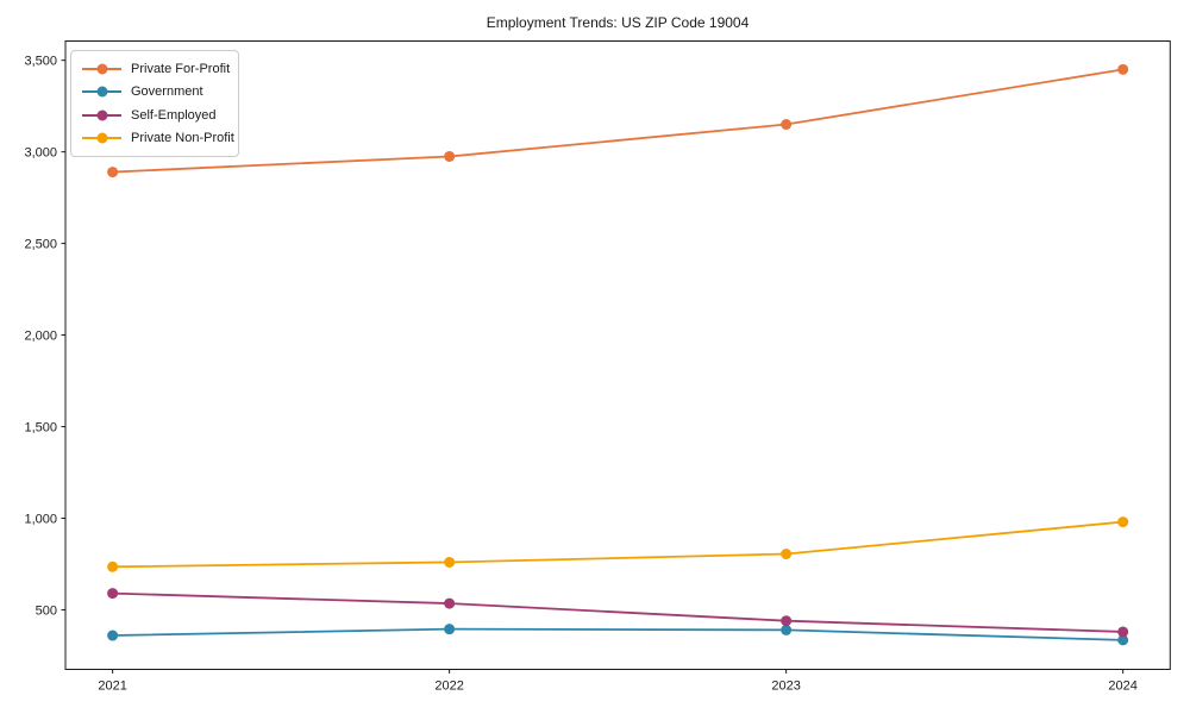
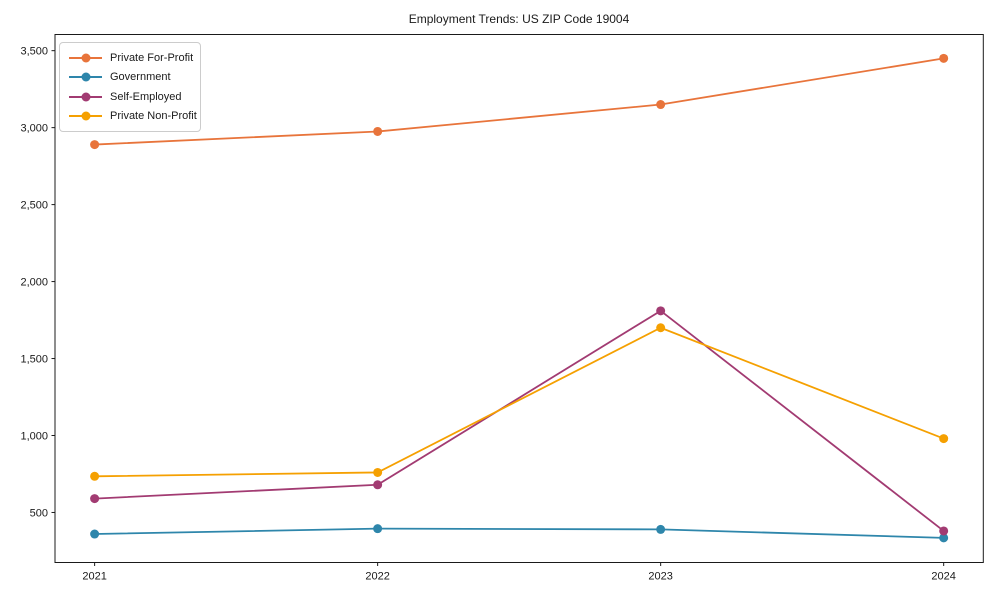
Self-Employed/2022: 540 -> 680
Self-Employed/2023: 440 -> 1810
Private Non-Profit/2023: 800 -> 1700
